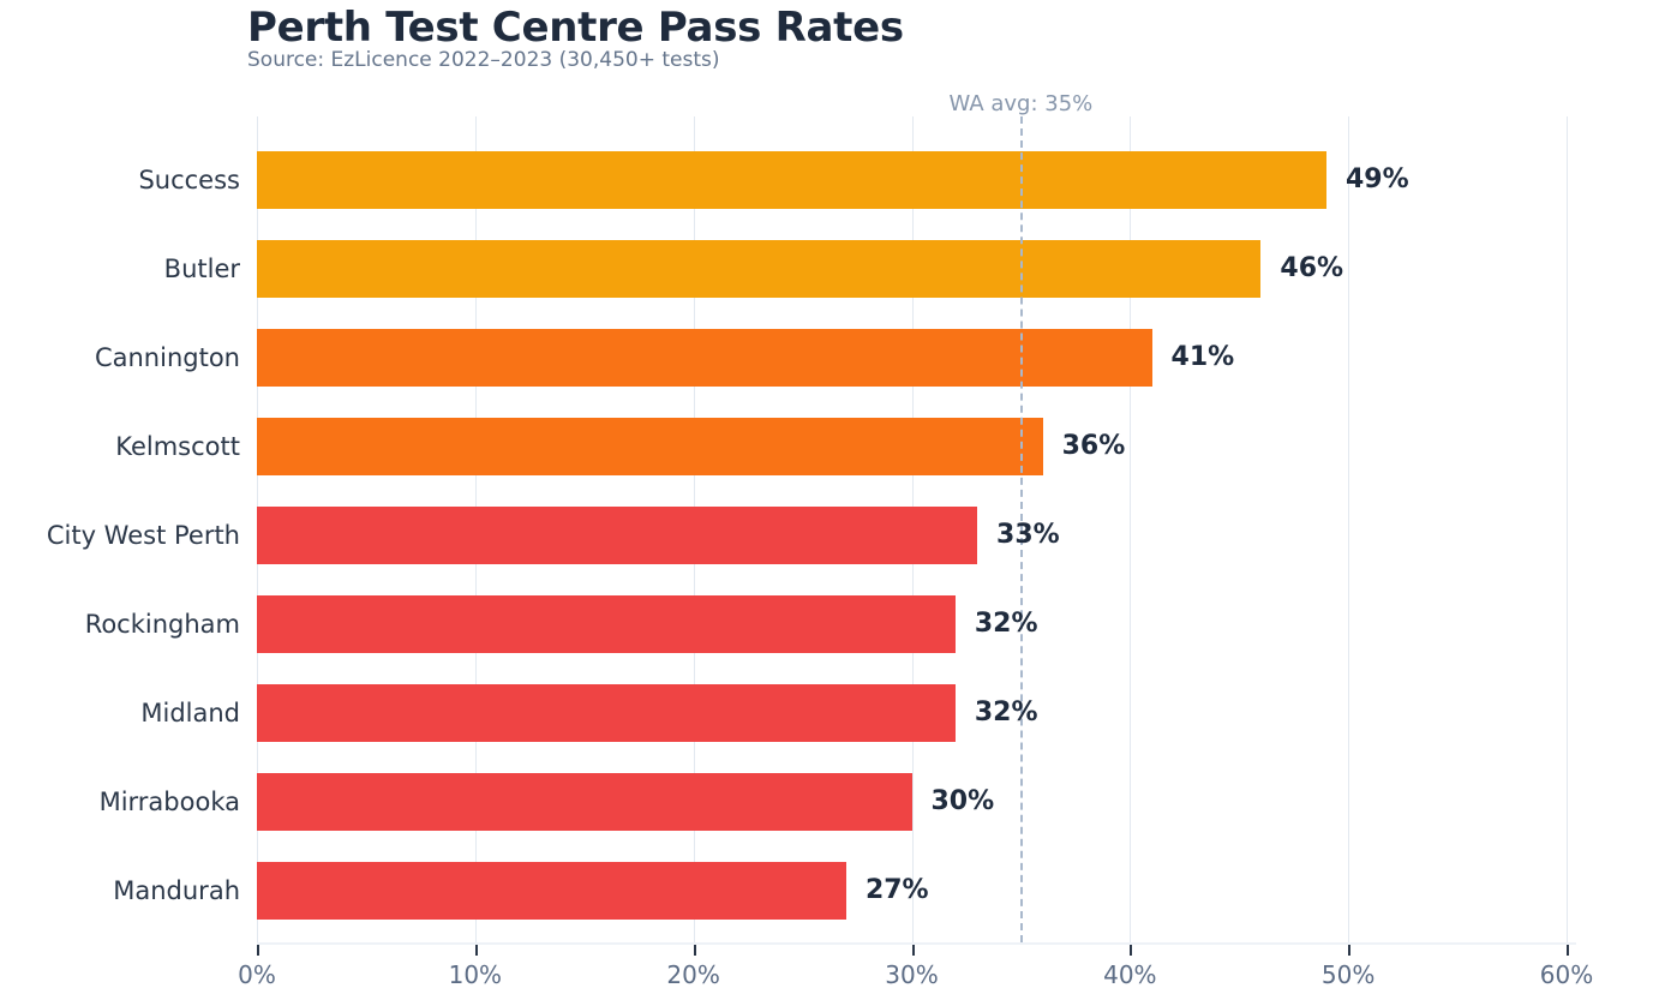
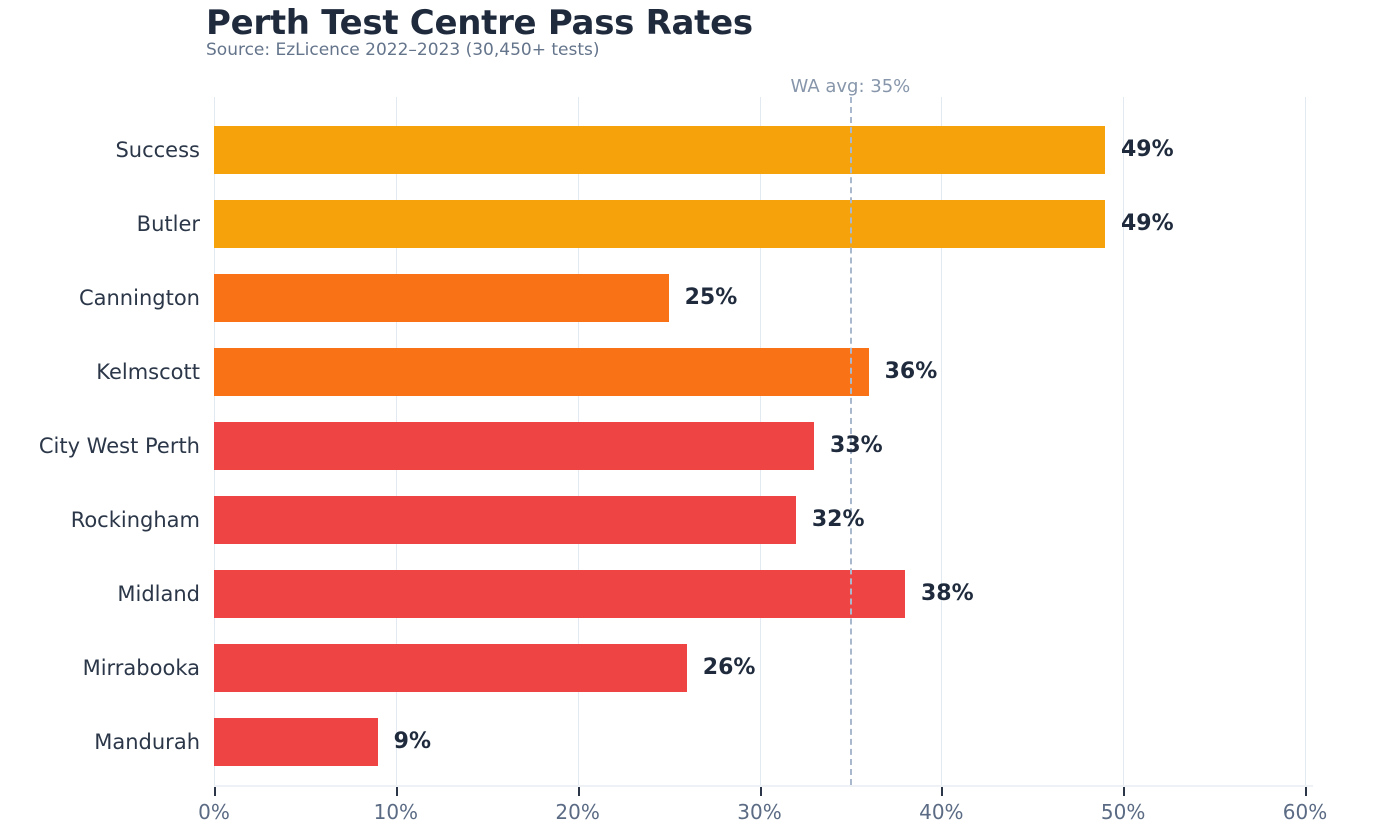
Butler: 46% -> 49%
Cannington: 41% -> 25%
Midland: 32% -> 38%
Mirrabooka: 30% -> 26%
Mandurah: 27% -> 9%
